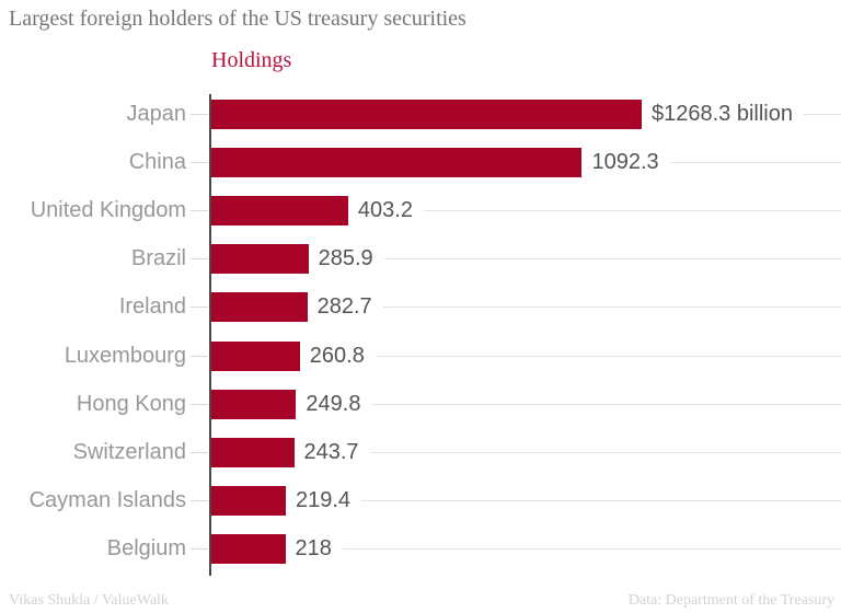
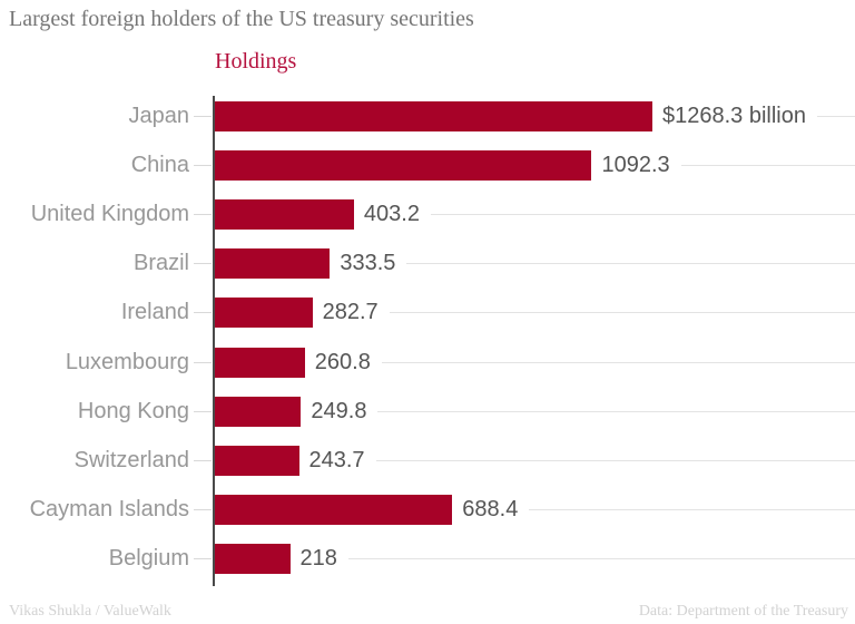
Brazil: 285.9 -> 333.5
Cayman Islands: 219.4 -> 688.4
